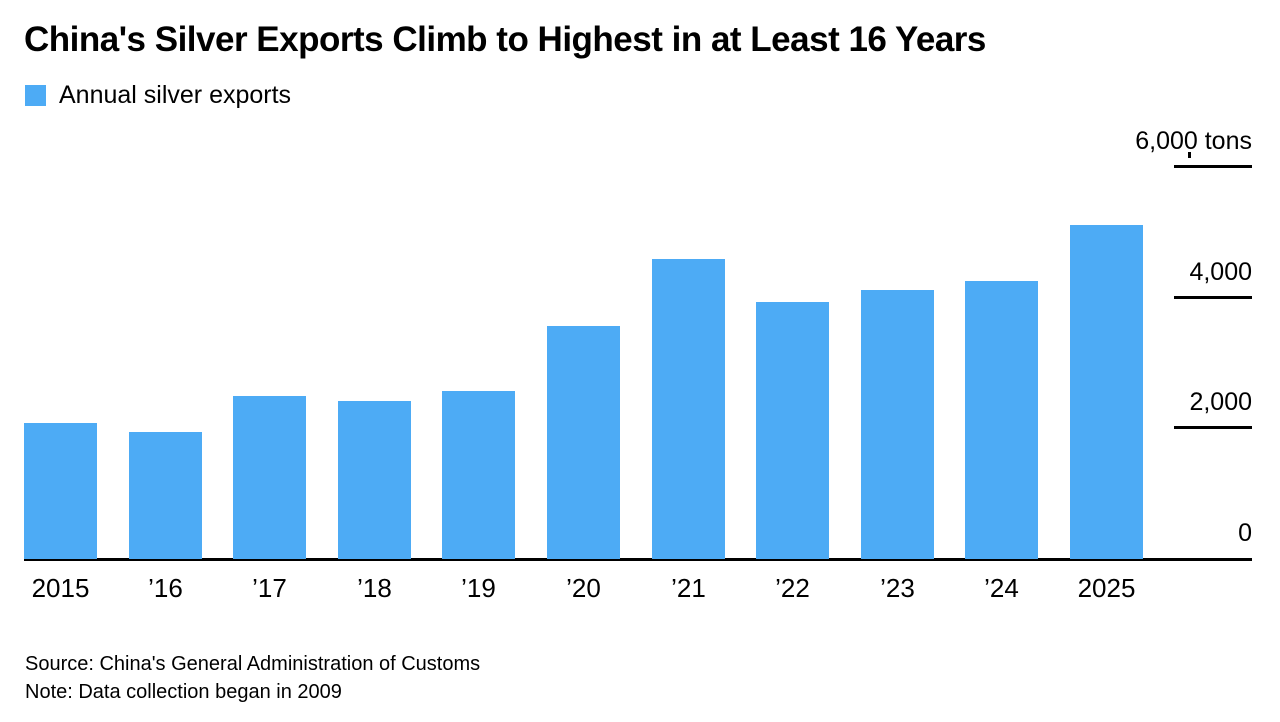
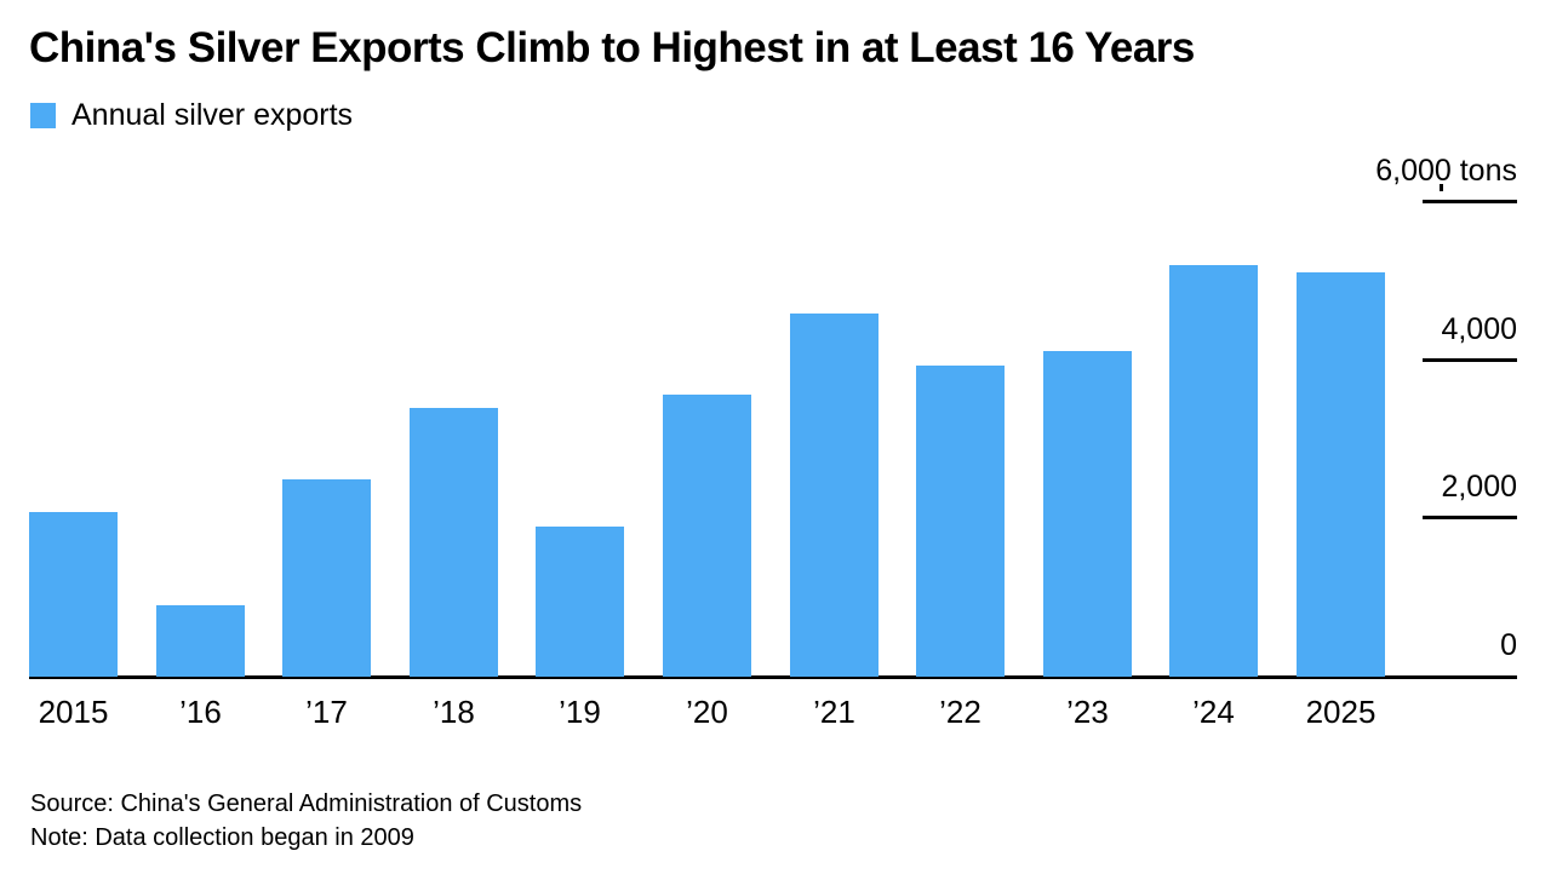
’16: 1900 -> 900
’18: 2400 -> 3400
’19: 2600 -> 1900
’24: 4200 -> 5200
